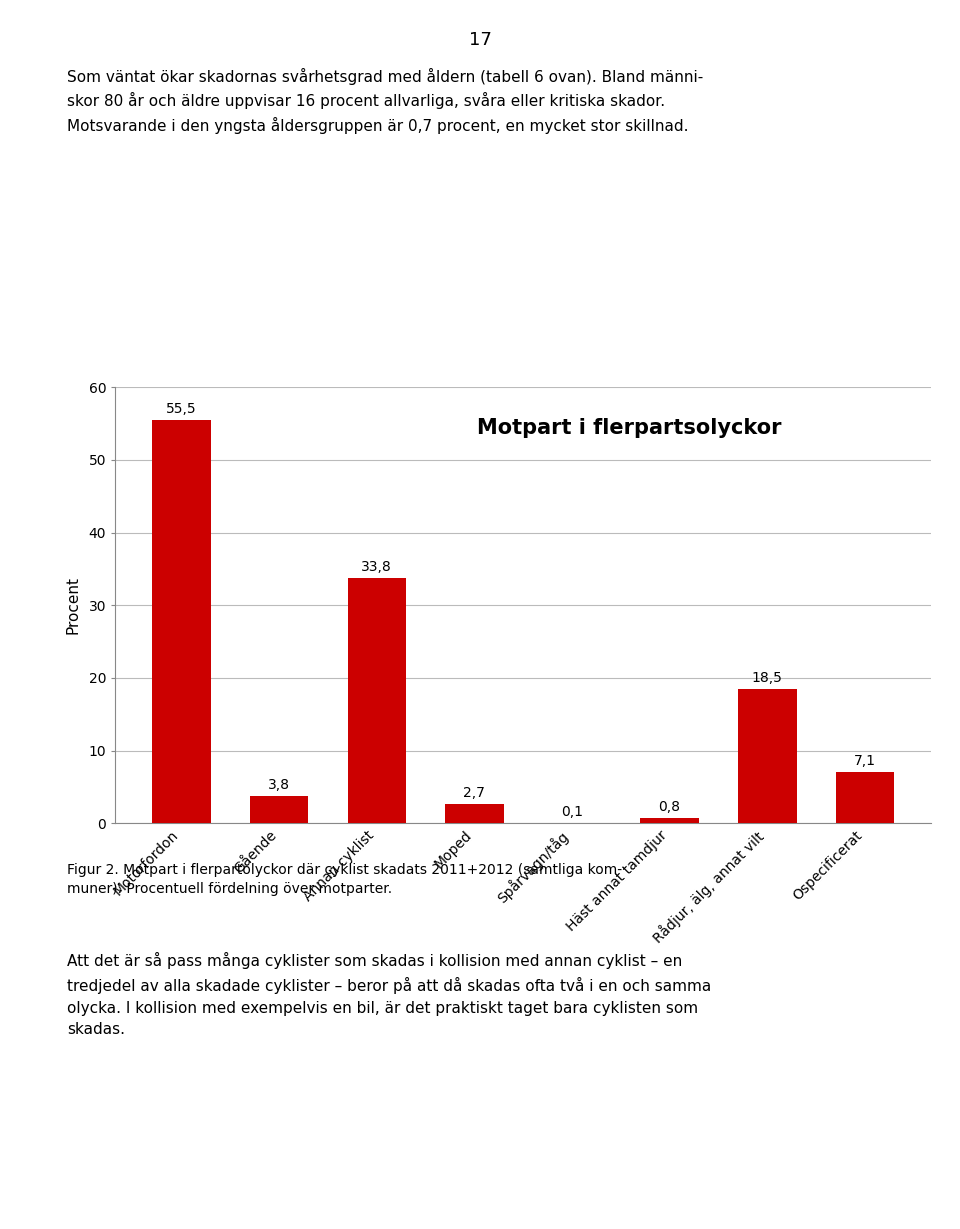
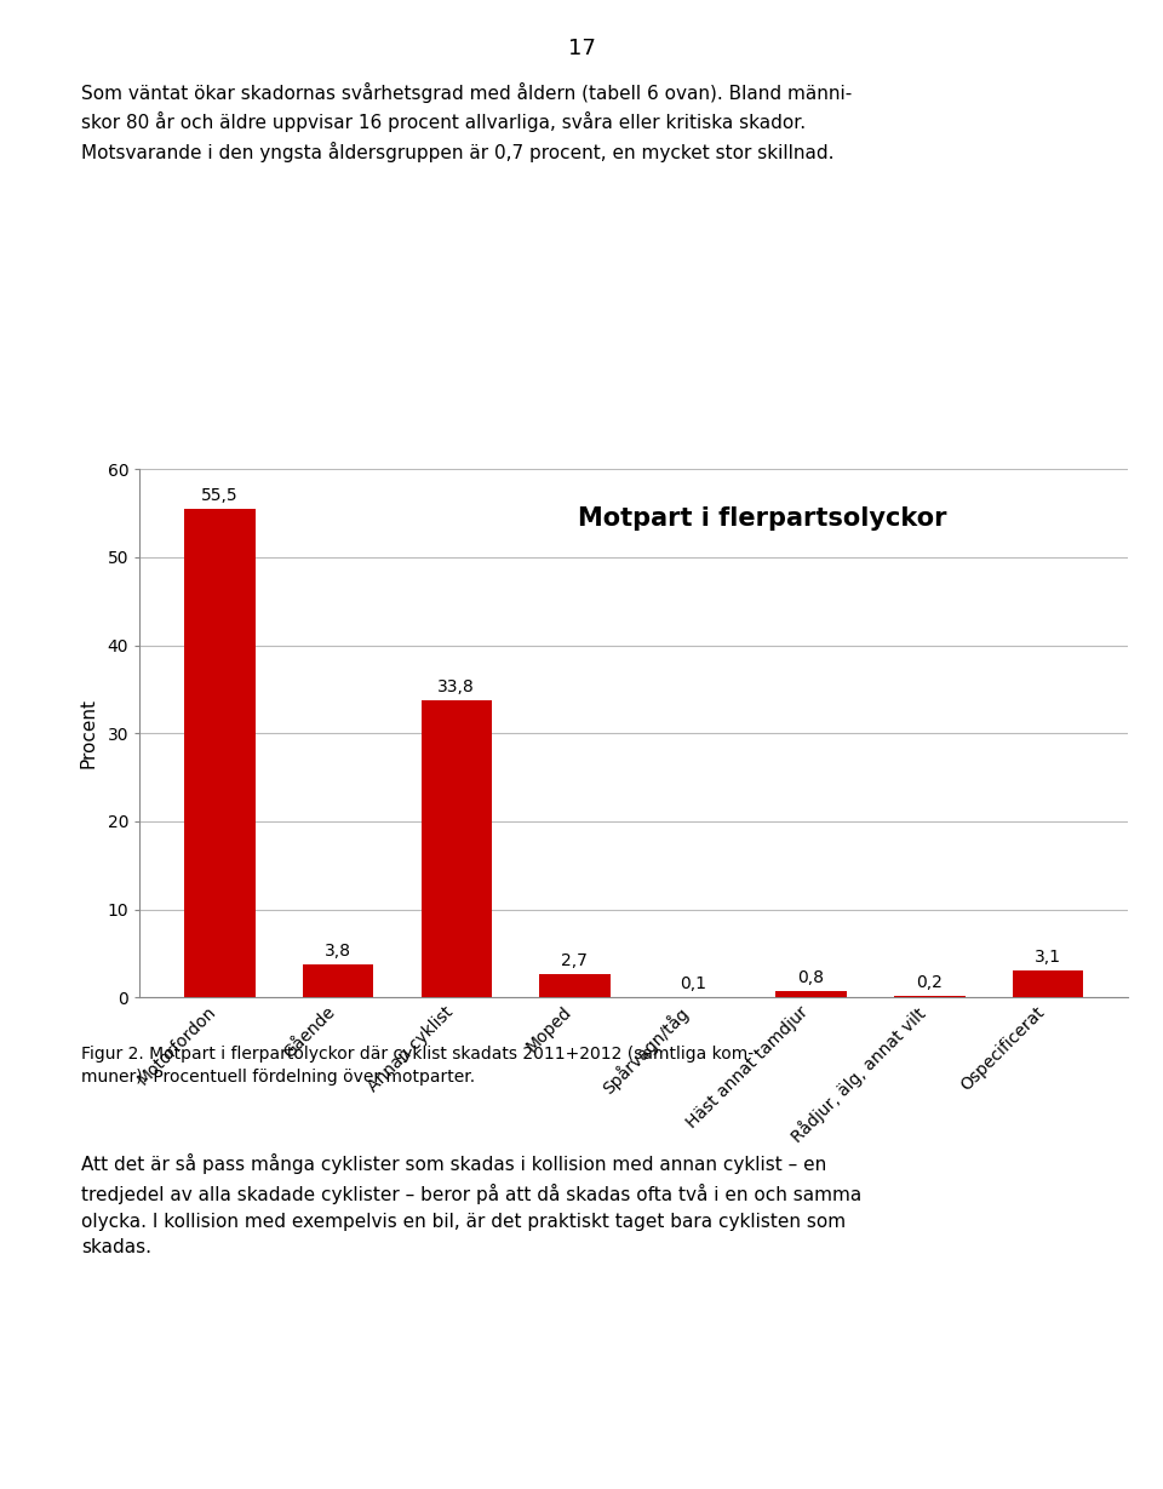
Rådjur, älg, annat vilt: 18,5 -> 0,2
Ospecificerat: 7,1 -> 3,1
